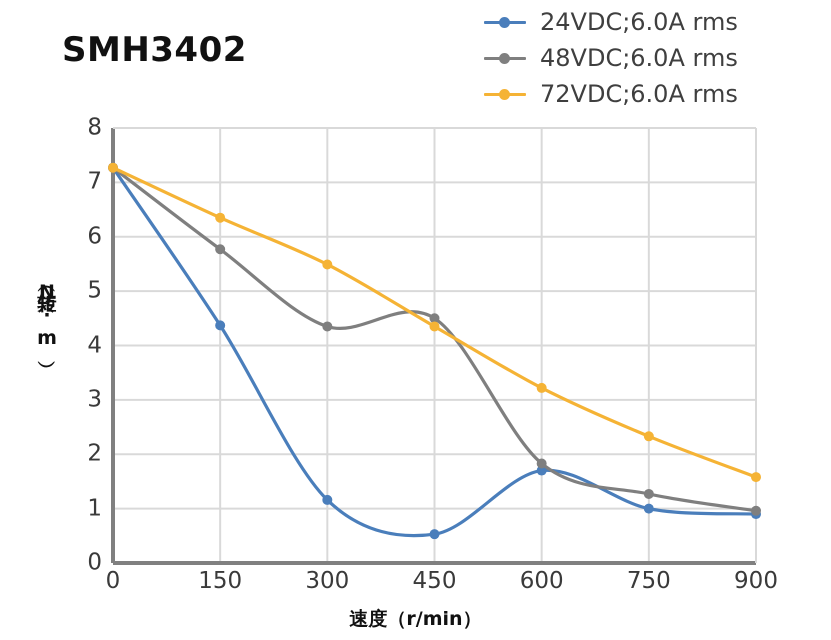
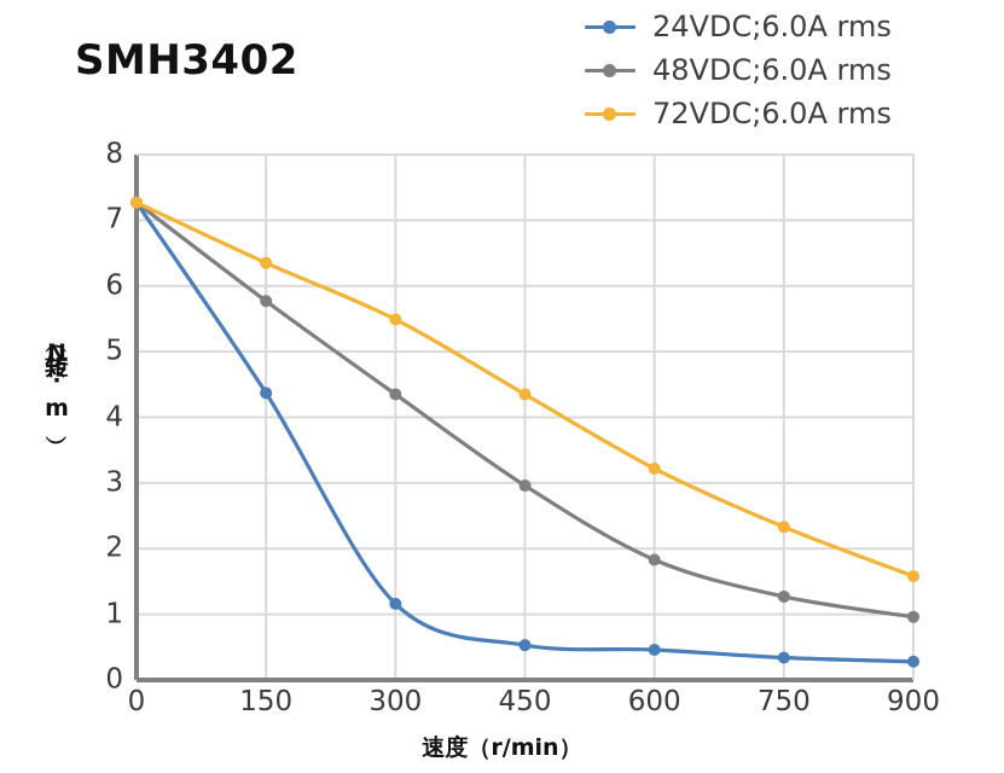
48VDC;6.0A rms/450: 4.5 -> 3.0
24VDC;6.0A rms/600: 1.7 -> 0.5
24VDC;6.0A rms/750: 1.0 -> 0.3
24VDC;6.0A rms/900: 0.9 -> 0.3
